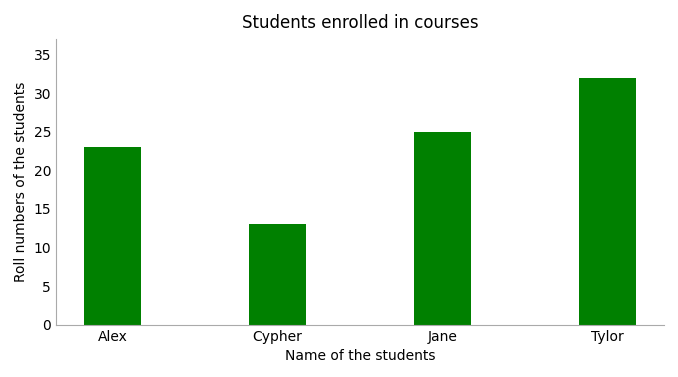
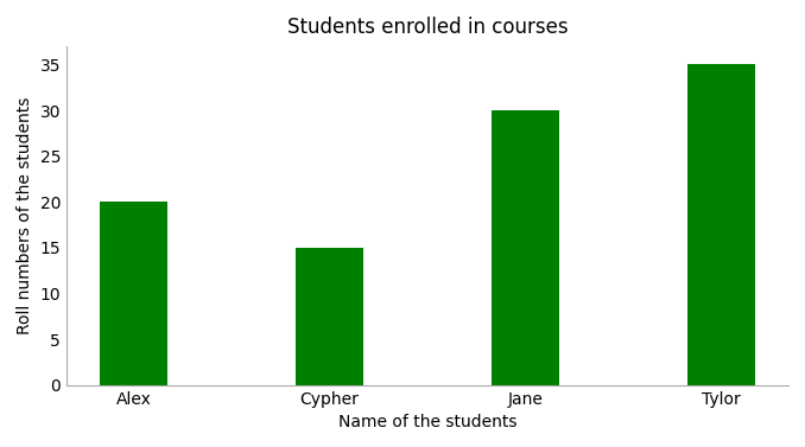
Alex: 23 -> 20
Cypher: 13 -> 15
Jane: 25 -> 30
Tylor: 32 -> 35
